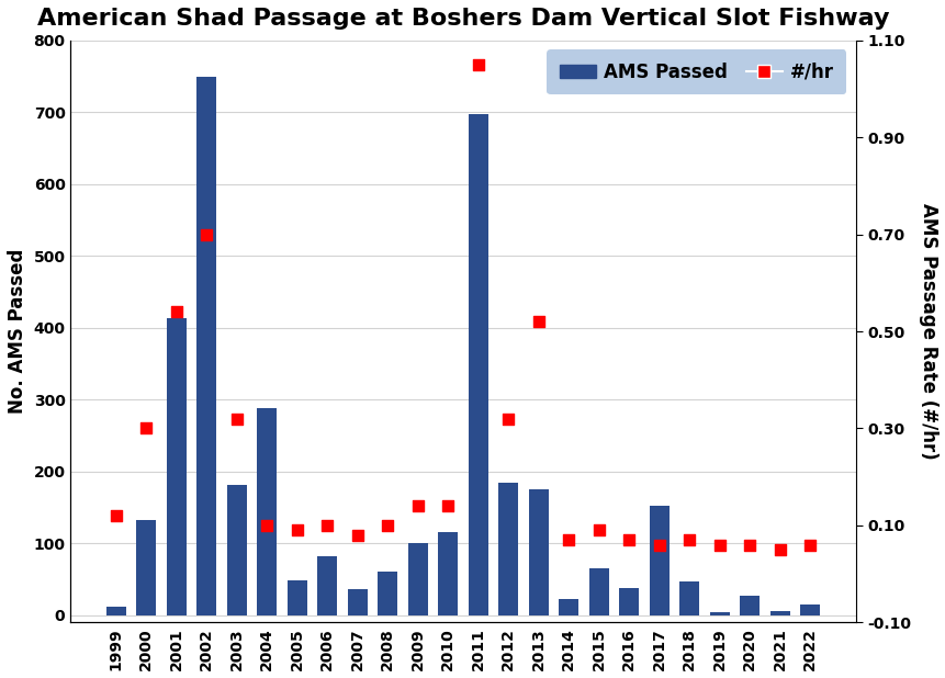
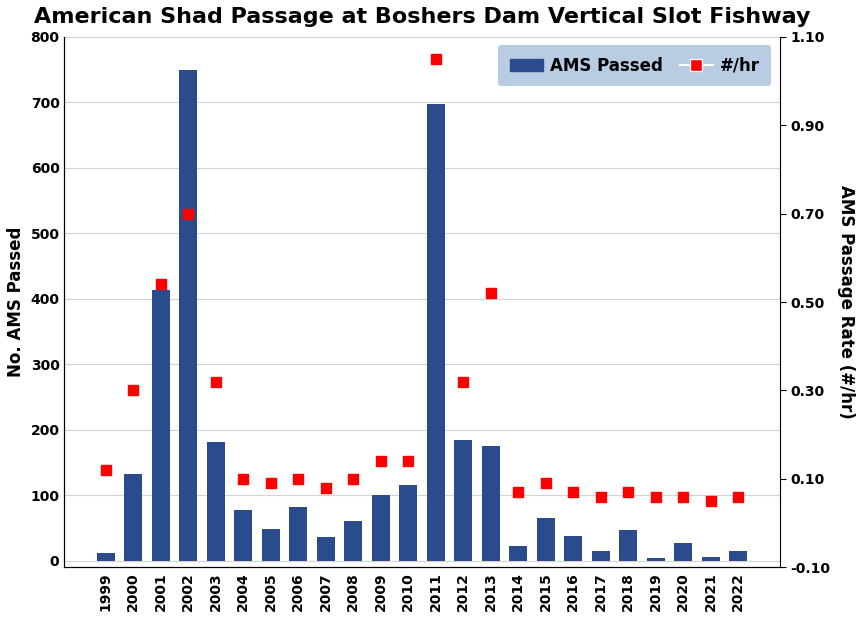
AMS Passed/2004: 288 -> 77
AMS Passed/2017: 152 -> 15
